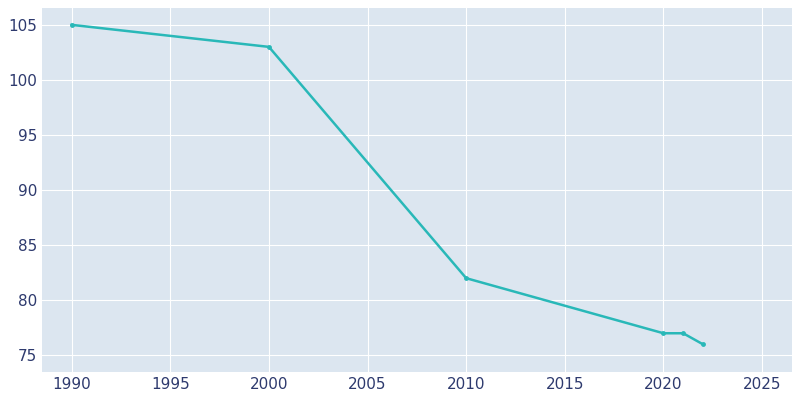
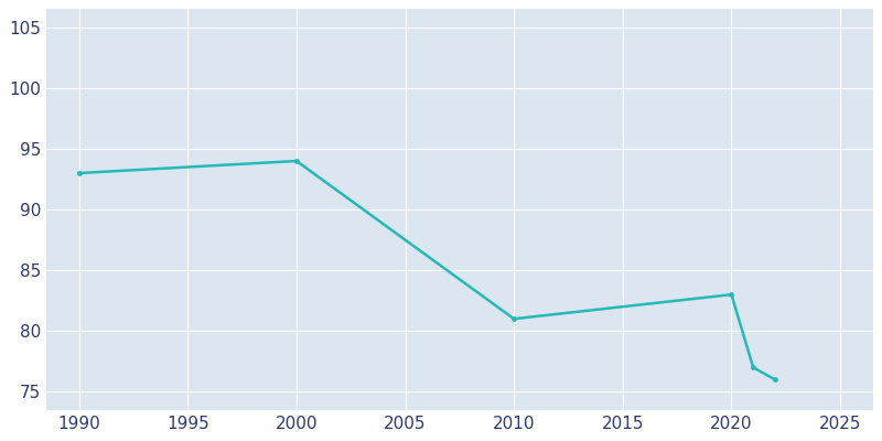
1990: 105 -> 93
2000: 103 -> 94
2010: 82 -> 81
2020: 77 -> 83
